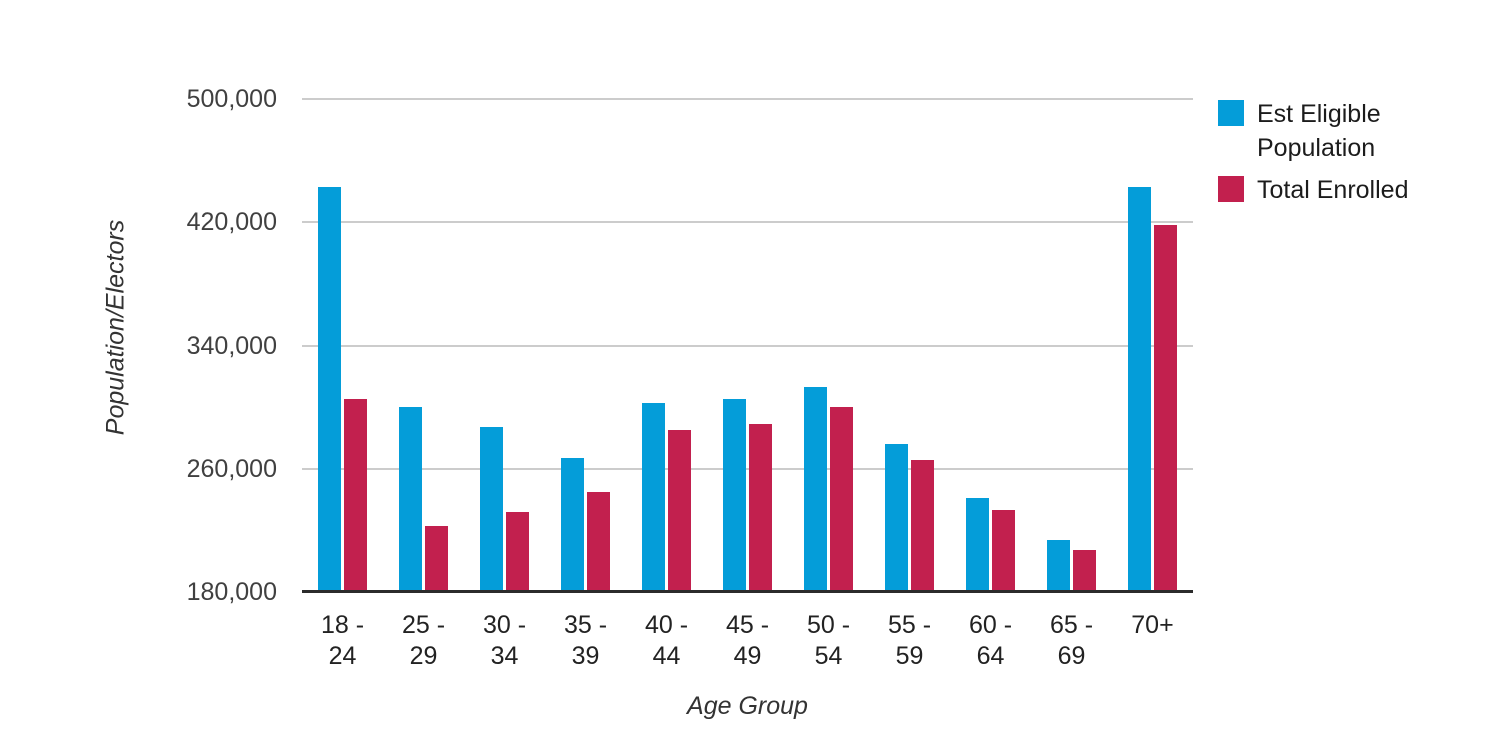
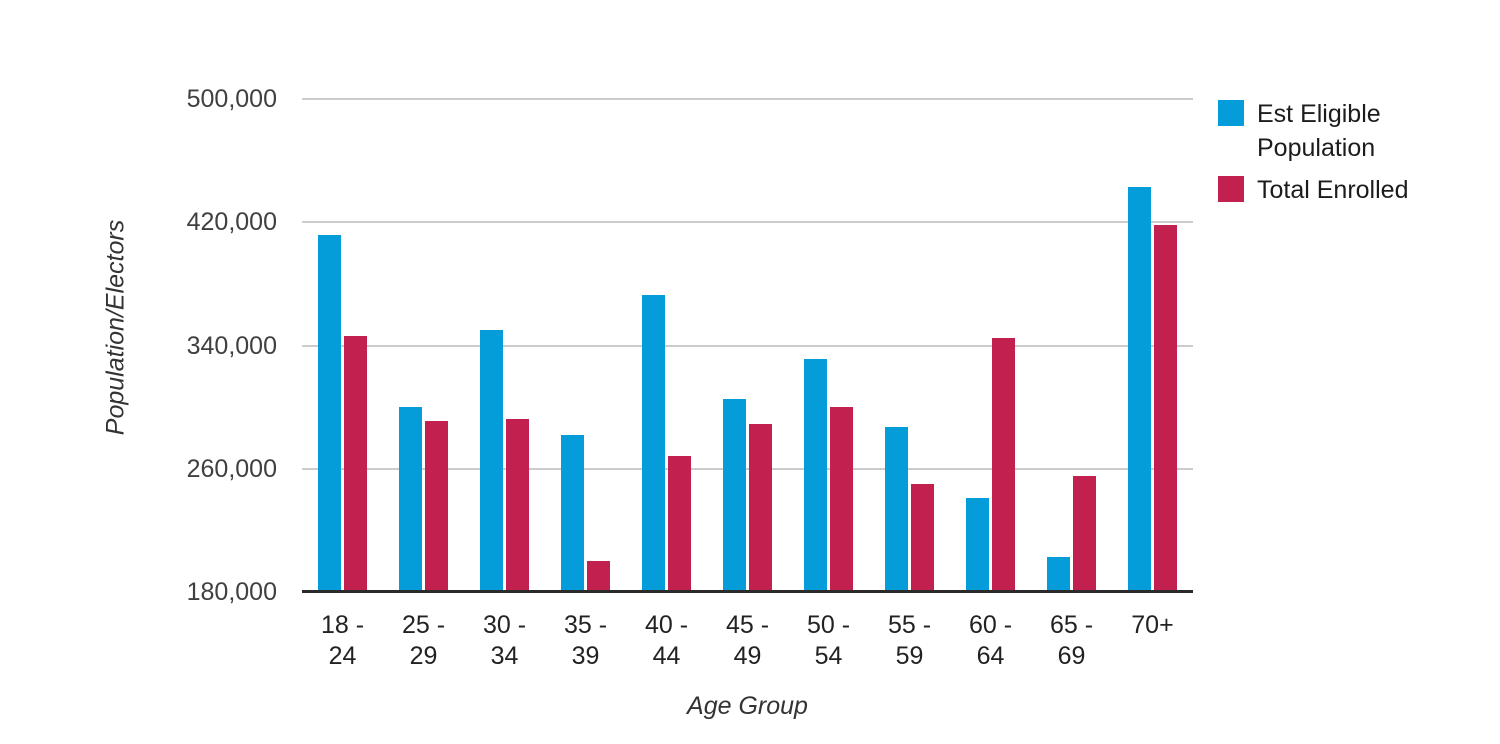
Est Eligible Population/18 - 24: 443000 -> 412000
Total Enrolled/18 - 24: 305000 -> 346000
Total Enrolled/25 - 29: 223000 -> 291000
Est Eligible Population/30 - 34: 287000 -> 350000
Total Enrolled/30 - 34: 232000 -> 292000
Est Eligible Population/35 - 39: 267000 -> 282000
Total Enrolled/35 - 39: 245000 -> 200000
Est Eligible Population/40 - 44: 303000 -> 373000
Total Enrolled/40 - 44: 285000 -> 268000
Est Eligible Population/50 - 54: 313000 -> 331000
Est Eligible Population/55 - 59: 276000 -> 287000
Total Enrolled/55 - 59: 266000 -> 250000
Total Enrolled/60 - 64: 233000 -> 345000
Est Eligible Population/65 - 69: 214000 -> 203000
Total Enrolled/65 - 69: 207000 -> 255000
